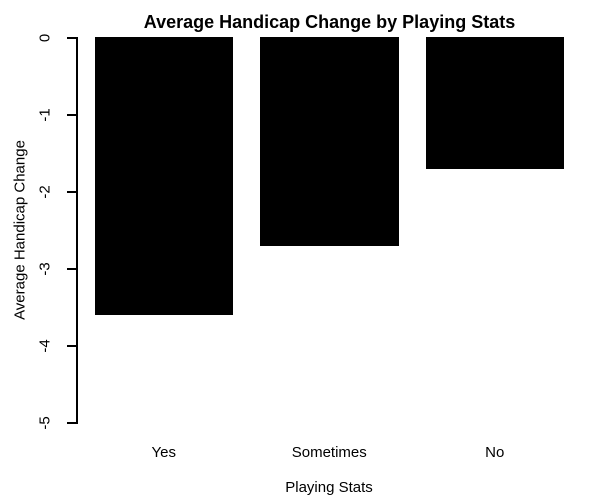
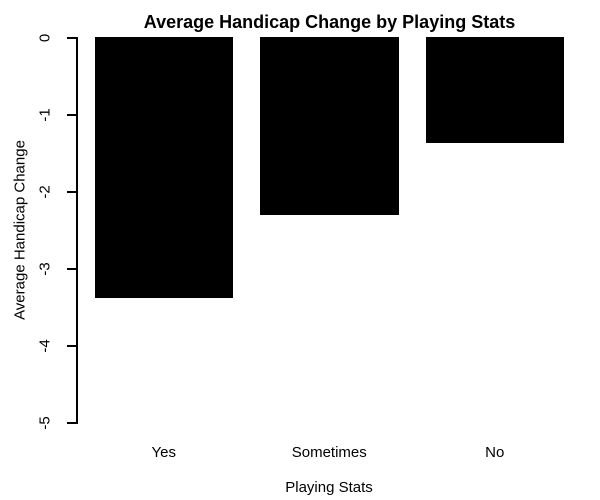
Yes: -3.6 -> -3.4
Sometimes: -2.7 -> -2.3
No: -1.7 -> -1.4
